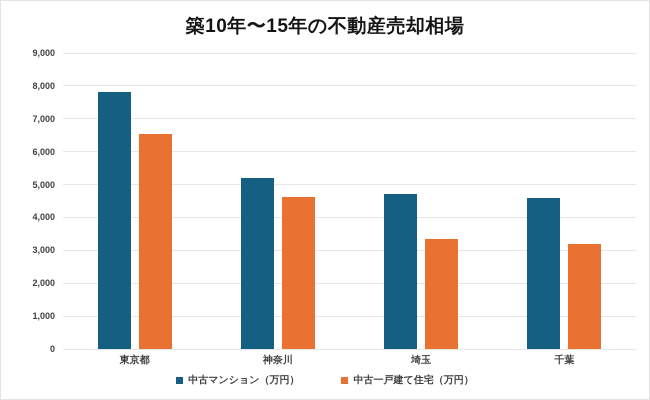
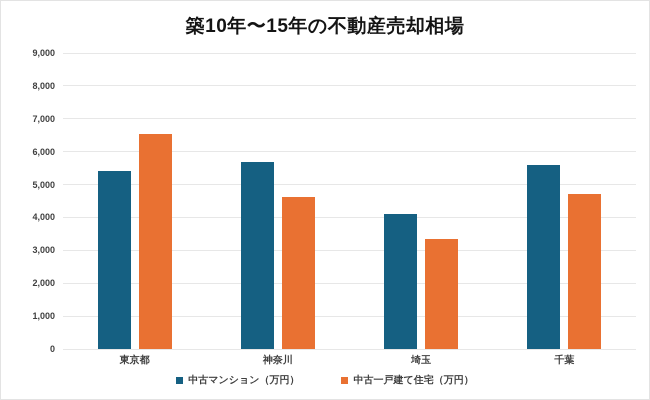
中古マンション（万円）/東京都: 7800 -> 5400
中古マンション（万円）/神奈川: 5200 -> 5700
中古マンション（万円）/埼玉: 4700 -> 4100
中古マンション（万円）/千葉: 4600 -> 5600
中古一戸建て住宅（万円）/千葉: 3200 -> 4700
